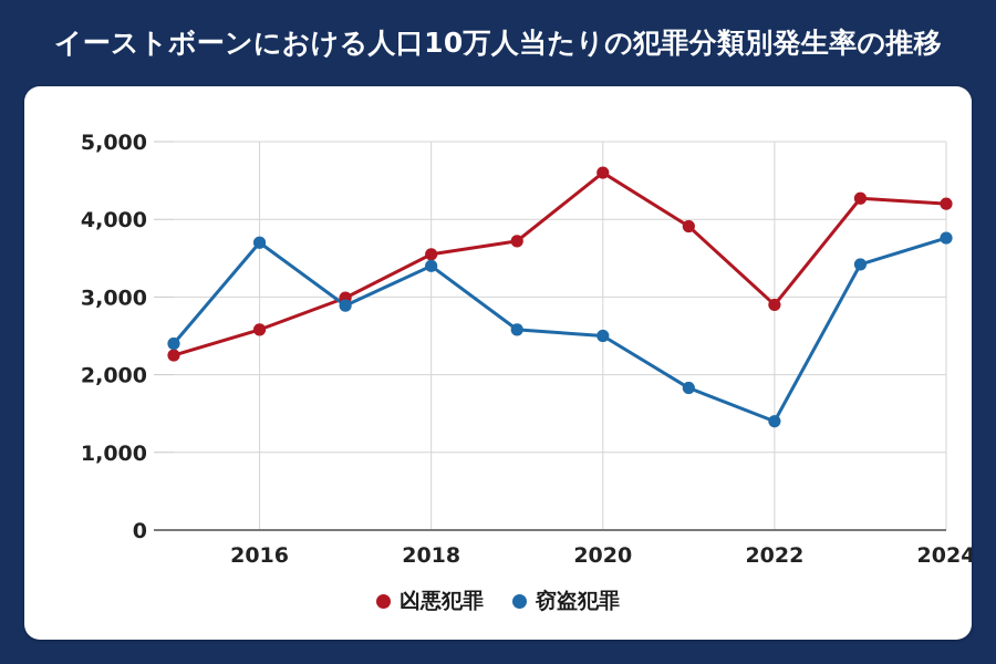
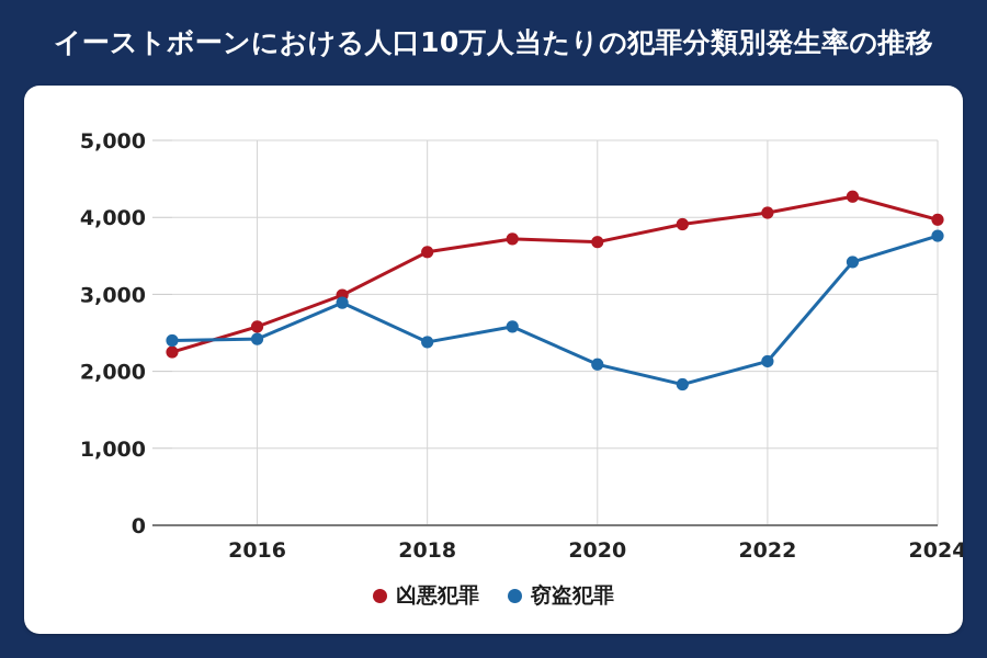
窃盗犯罪/2016: 3700 -> 2400
窃盗犯罪/2018: 3400 -> 2400
凶悪犯罪/2020: 4600 -> 3700
窃盗犯罪/2020: 2500 -> 2100
凶悪犯罪/2022: 2900 -> 4100
窃盗犯罪/2022: 1400 -> 2100
凶悪犯罪/2024: 4200 -> 4000
